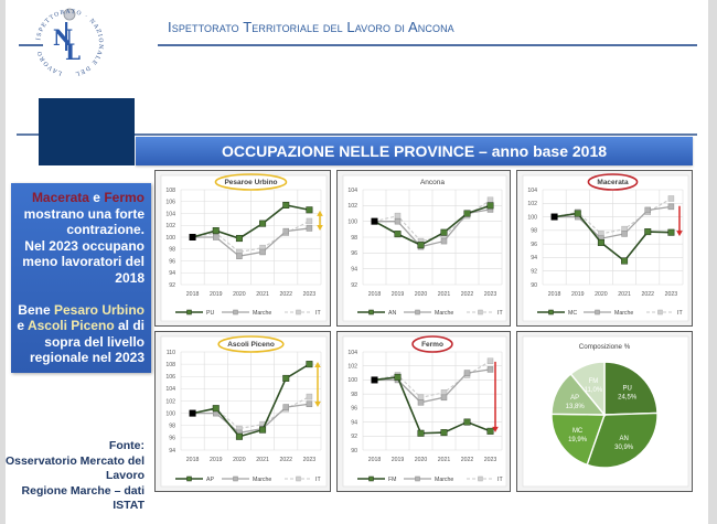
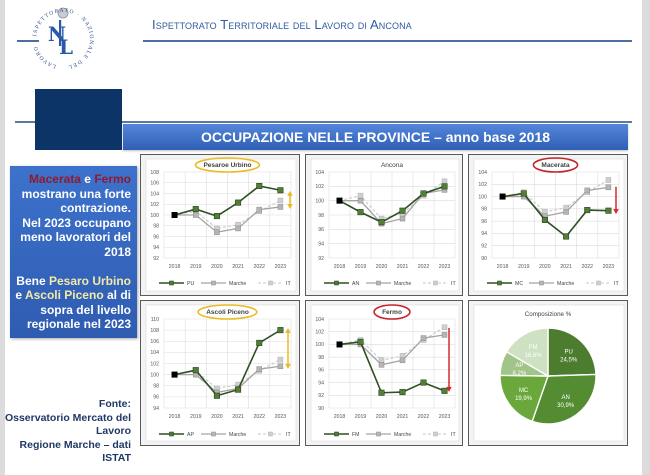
Composizione %/AP: 13,8% -> 8,2%
Composizione %/FM: 11,0% -> 16,6%
